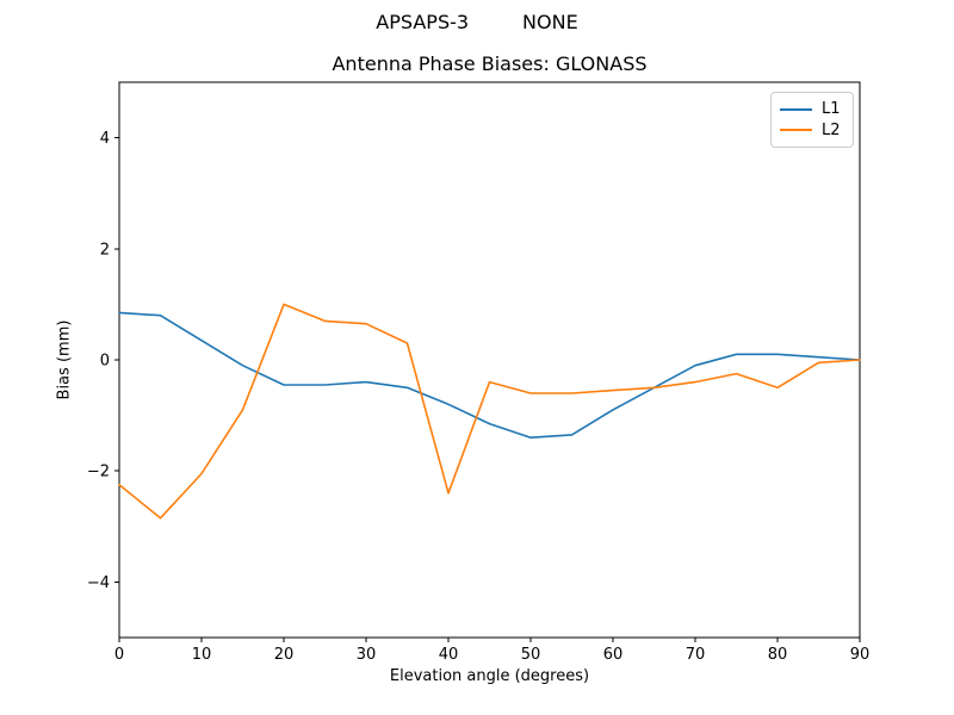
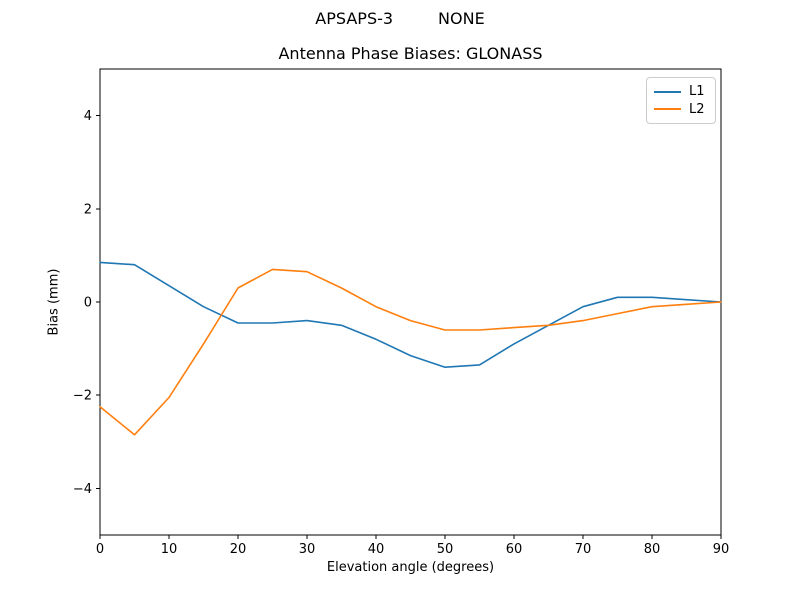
L2/20: 1.0 -> 0.3
L2/40: -2.4 -> -0.1
L2/80: -0.5 -> -0.1
